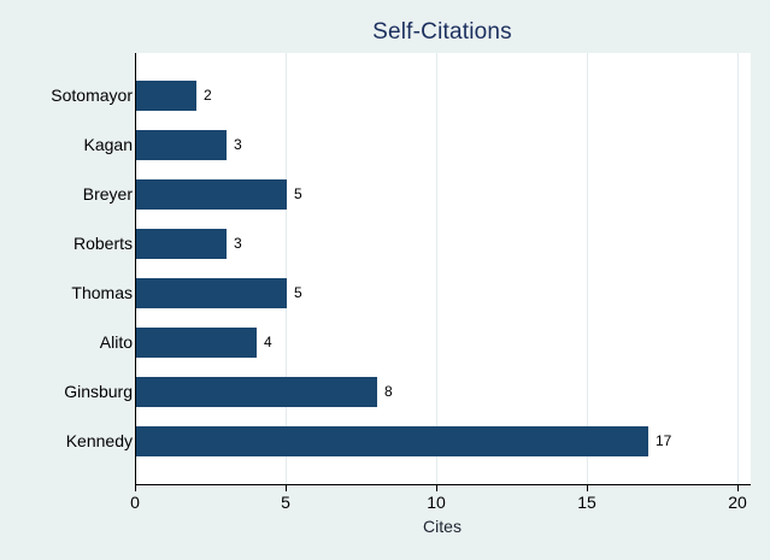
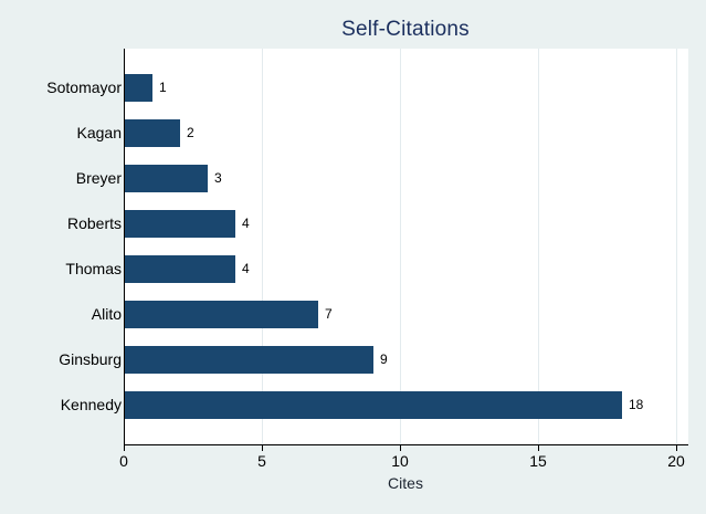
Sotomayor: 2 -> 1
Kagan: 3 -> 2
Breyer: 5 -> 3
Roberts: 3 -> 4
Thomas: 5 -> 4
Alito: 4 -> 7
Ginsburg: 8 -> 9
Kennedy: 17 -> 18
